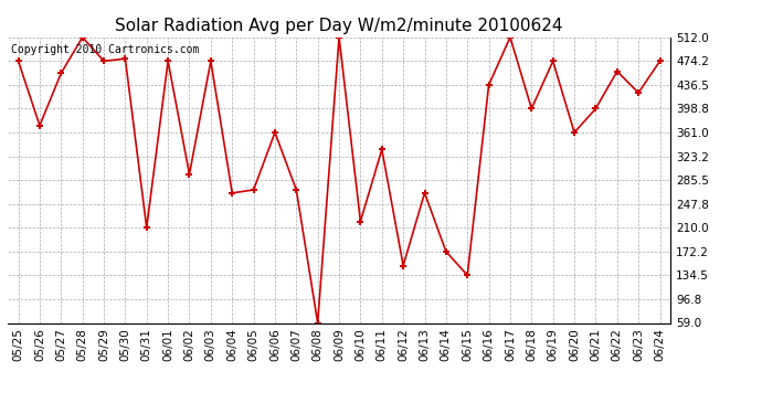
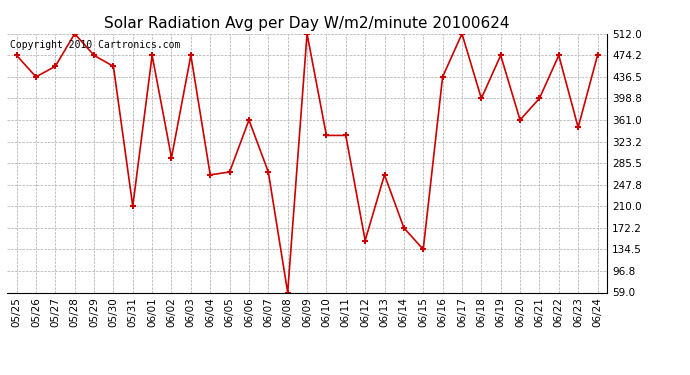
05/26: 372 -> 436
05/30: 478 -> 455
06/10: 220 -> 334
06/22: 458 -> 474
06/23: 424 -> 348
